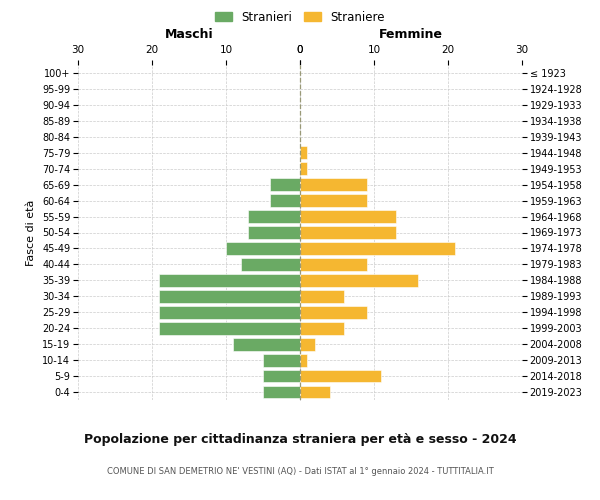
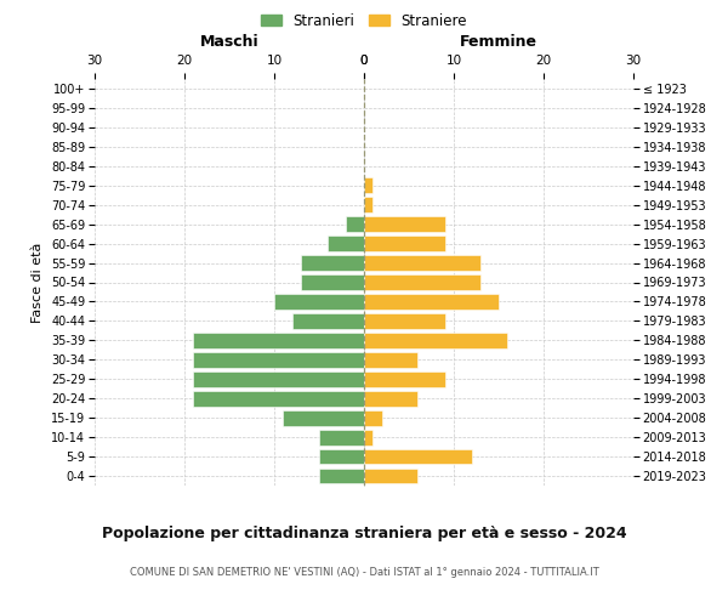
65-69: 4 -> 2
1974-1978: 21 -> 15
2014-2018: 11 -> 12
2019-2023: 4 -> 6
